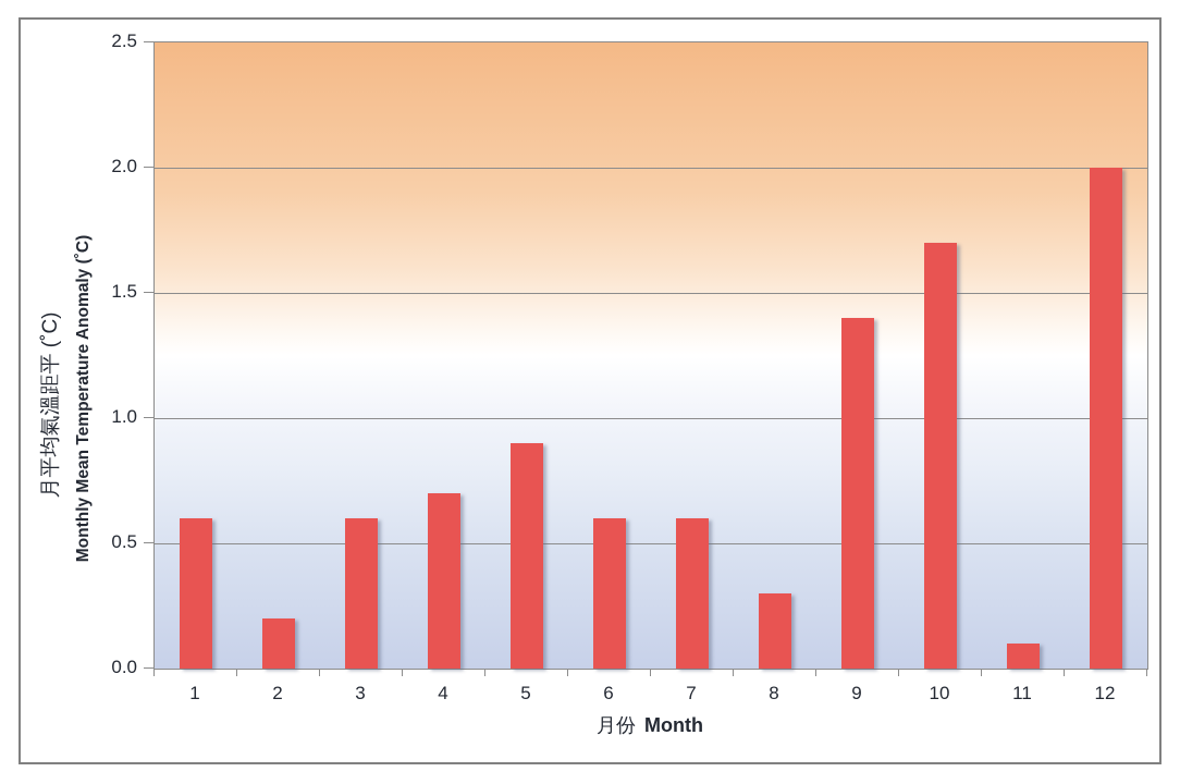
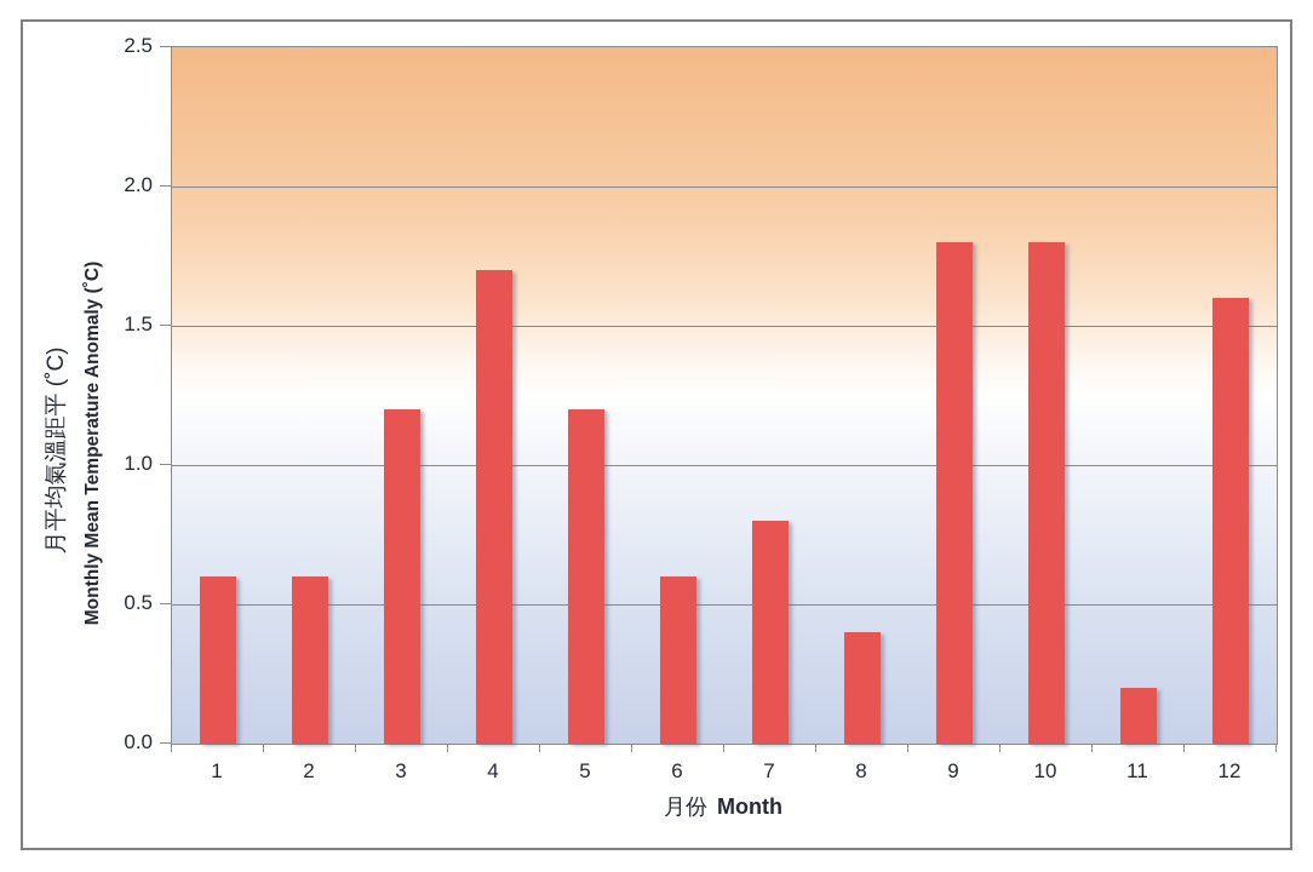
2: 0.2 -> 0.6
3: 0.6 -> 1.2
4: 0.7 -> 1.7
5: 0.9 -> 1.2
7: 0.6 -> 0.8
8: 0.3 -> 0.4
9: 1.4 -> 1.8
10: 1.7 -> 1.8
11: 0.1 -> 0.2
12: 2.0 -> 1.6
